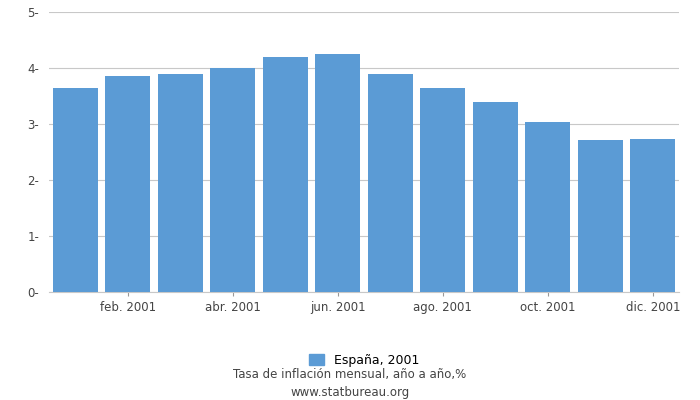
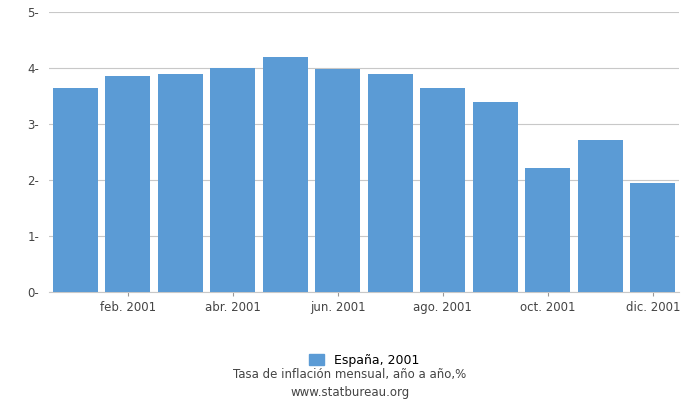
jun. 2001: 4.25- -> 3.98-
oct. 2001: 3.03- -> 2.22-
dic. 2001: 2.73- -> 1.94-
